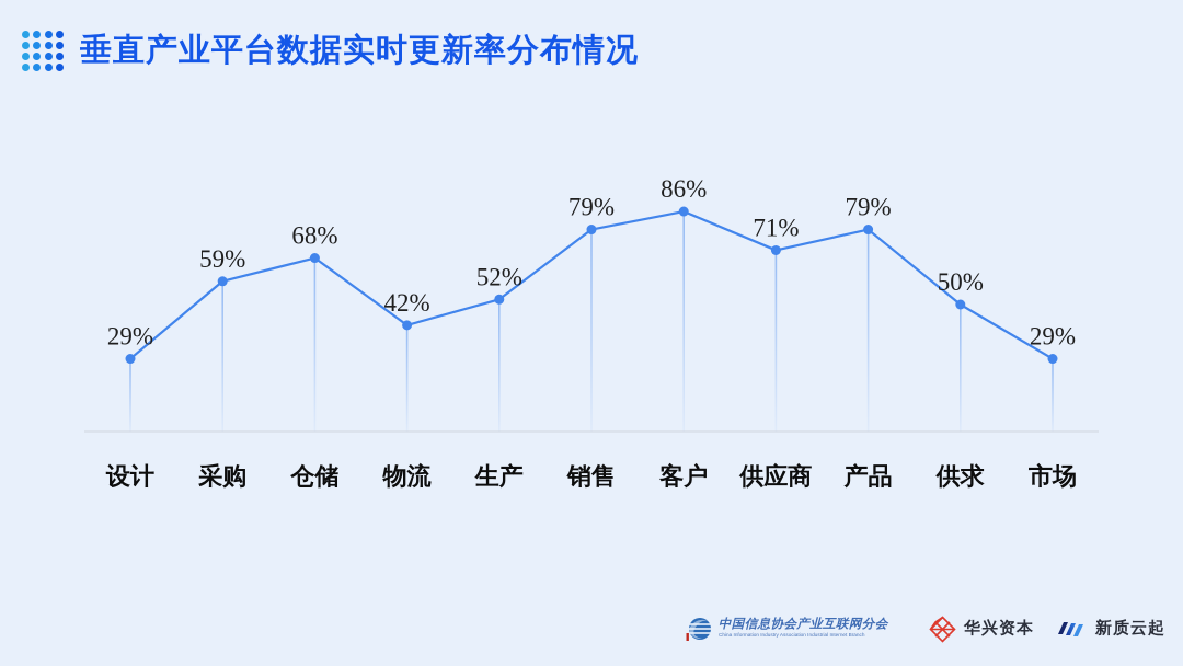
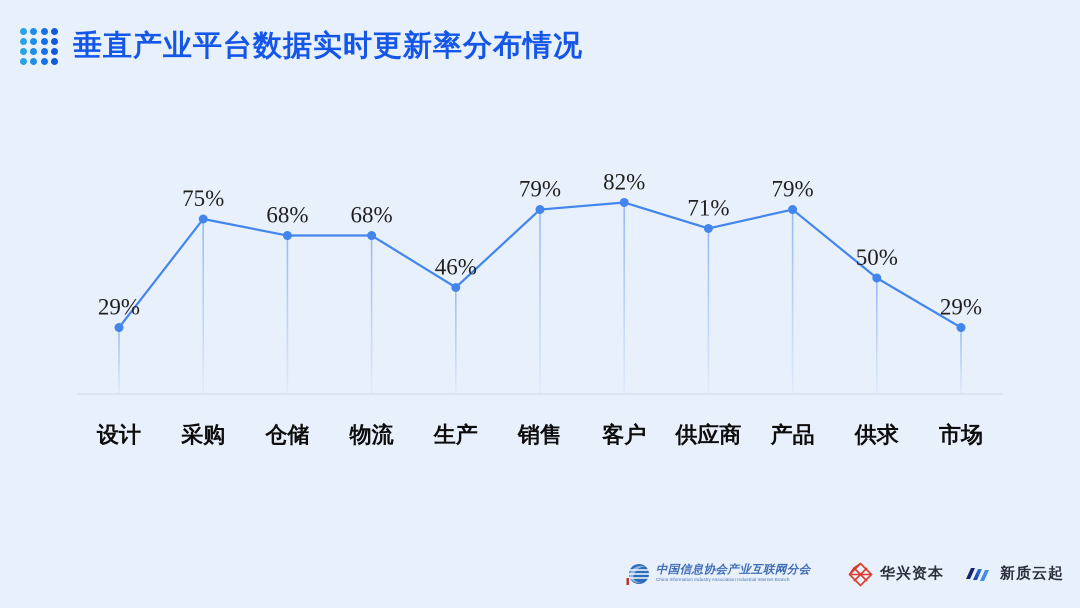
采购: 59% -> 75%
物流: 42% -> 68%
生产: 52% -> 46%
客户: 86% -> 82%
